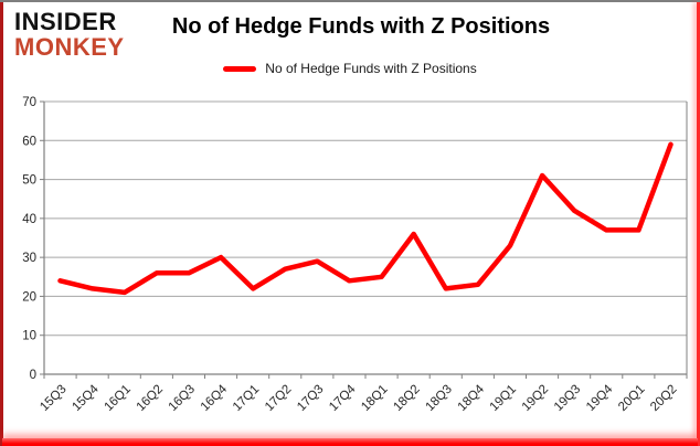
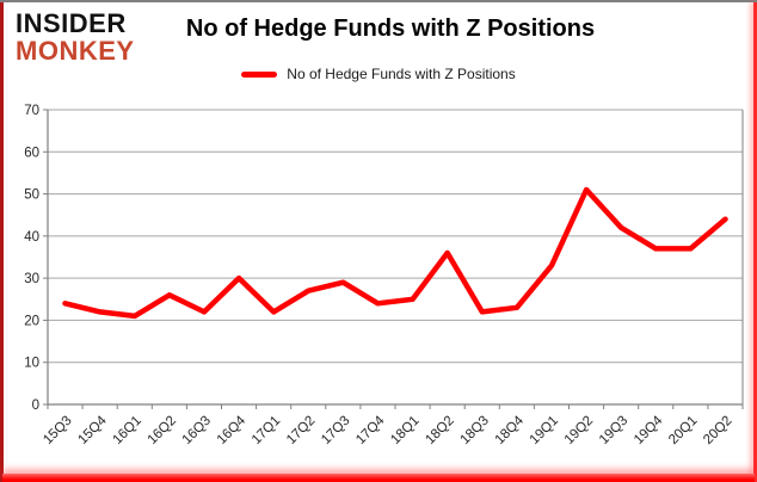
16Q3: 26 -> 22
20Q2: 59 -> 44
